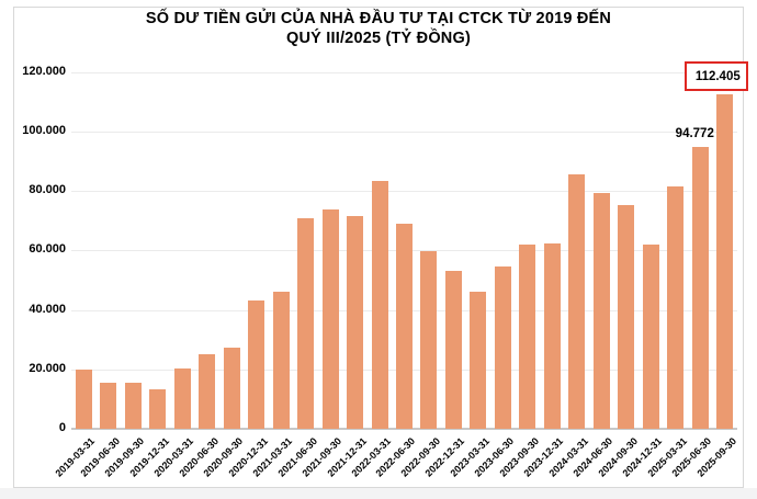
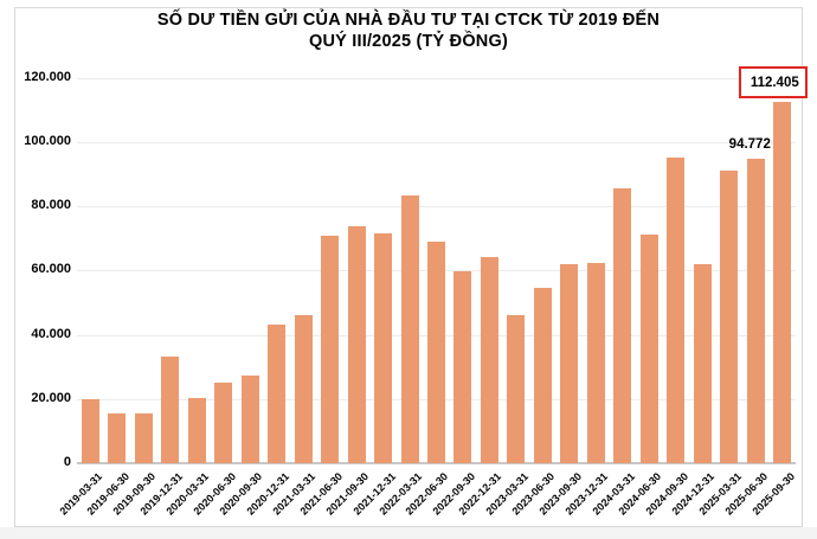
2019-12-31: 13000 -> 33000
2022-12-31: 53000 -> 64000
2024-06-30: 79000 -> 71000
2024-09-30: 75000 -> 95000
2025-03-31: 82000 -> 91000
